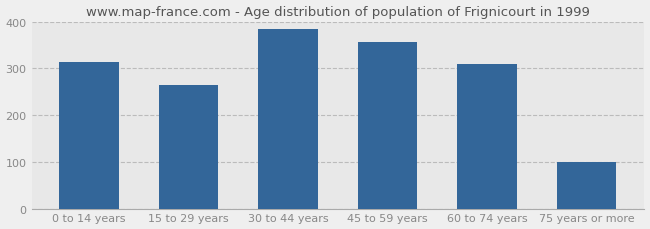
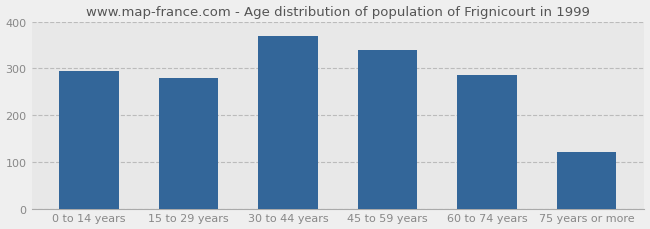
0 to 14 years: 313 -> 295
15 to 29 years: 265 -> 280
30 to 44 years: 385 -> 370
45 to 59 years: 357 -> 340
60 to 74 years: 310 -> 285
75 years or more: 100 -> 120
